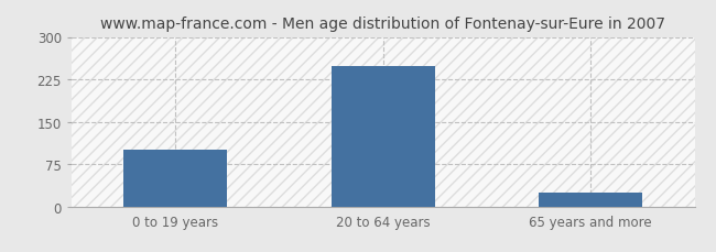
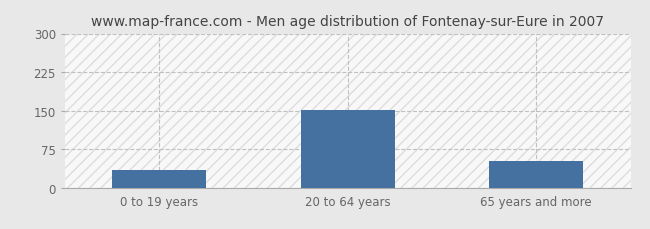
0 to 19 years: 100 -> 34
20 to 64 years: 248 -> 152
65 years and more: 25 -> 52
